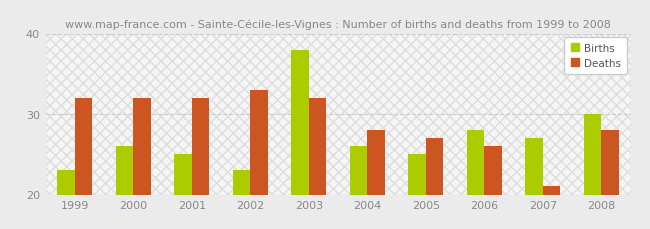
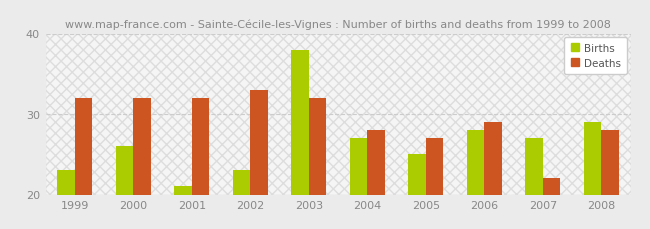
Births/2001: 25 -> 21
Births/2004: 26 -> 27
Deaths/2006: 26 -> 29
Deaths/2007: 21 -> 22
Births/2008: 30 -> 29
